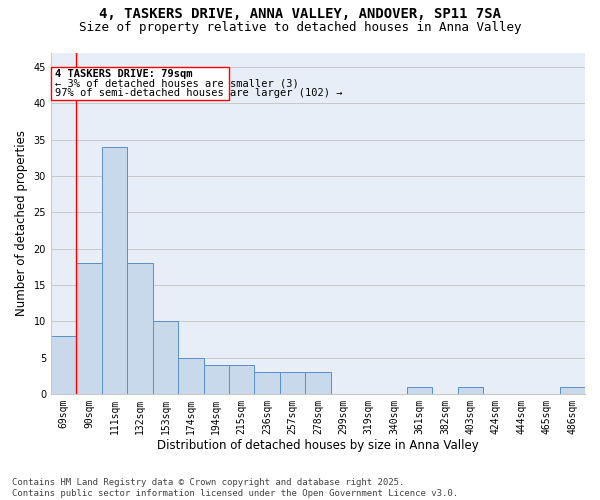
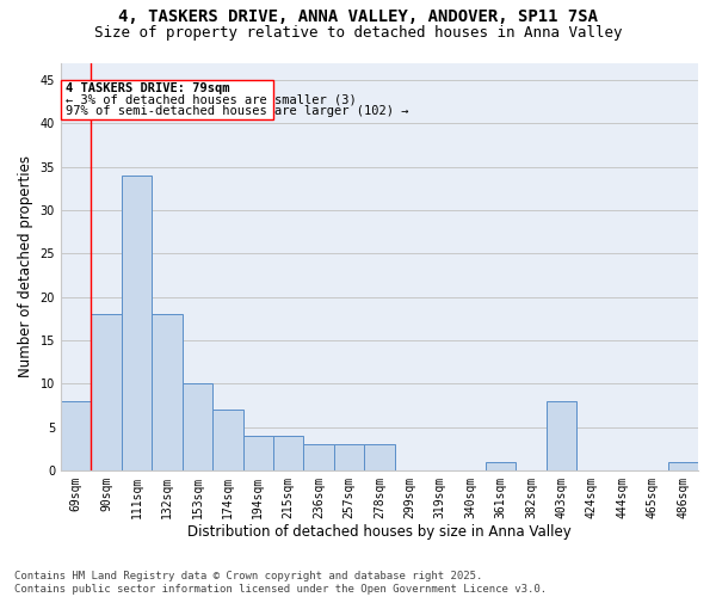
174sqm: 5 -> 7
403sqm: 1 -> 8
